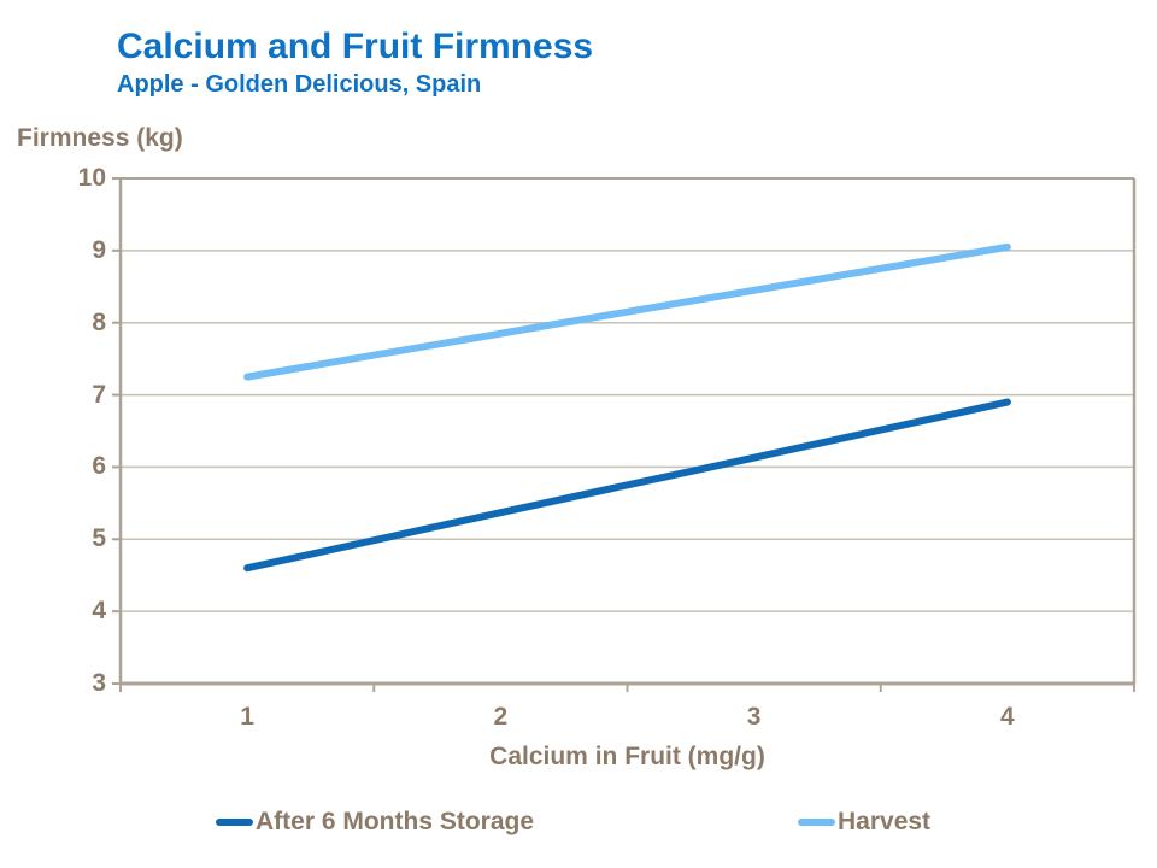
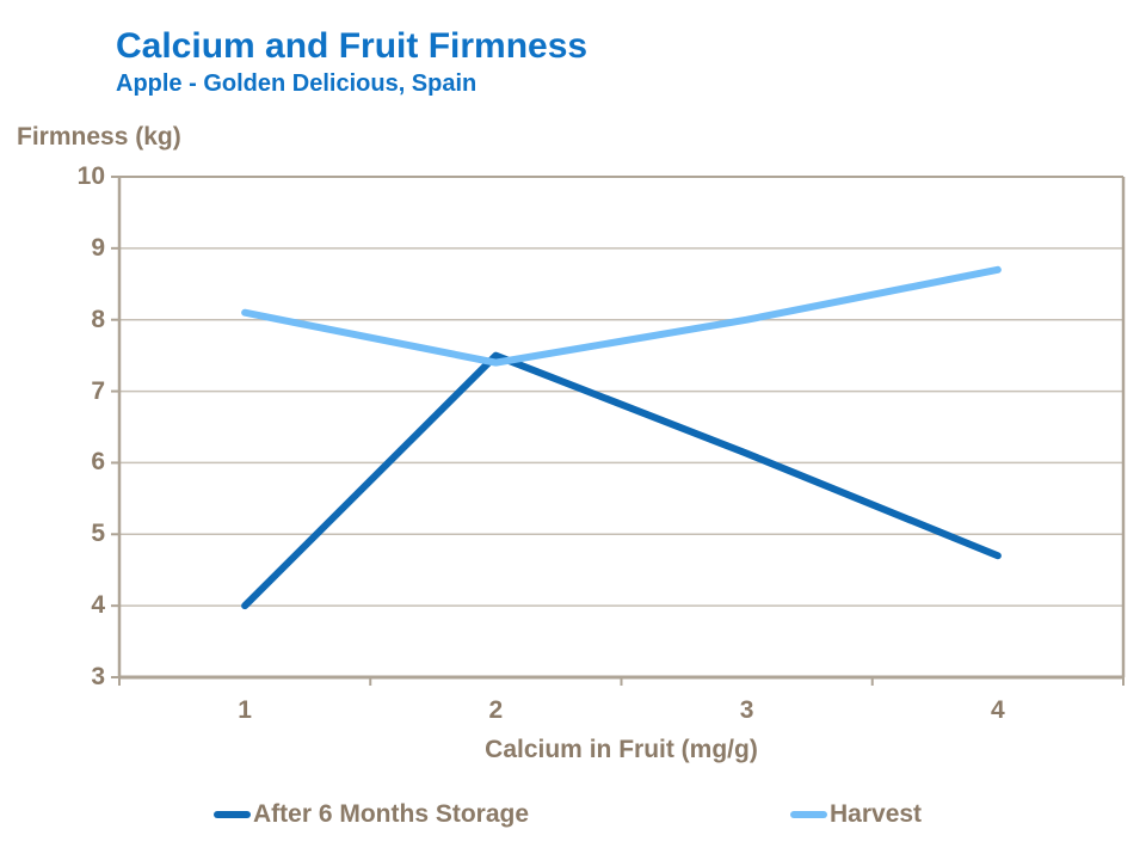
After 6 Months Storage/1: 4.6 -> 4.0
Harvest/1: 7.2 -> 8.1
After 6 Months Storage/2: 5.4 -> 7.5
Harvest/2: 7.8 -> 7.4
Harvest/3: 8.4 -> 8.0
After 6 Months Storage/4: 6.9 -> 4.7
Harvest/4: 9.1 -> 8.7
